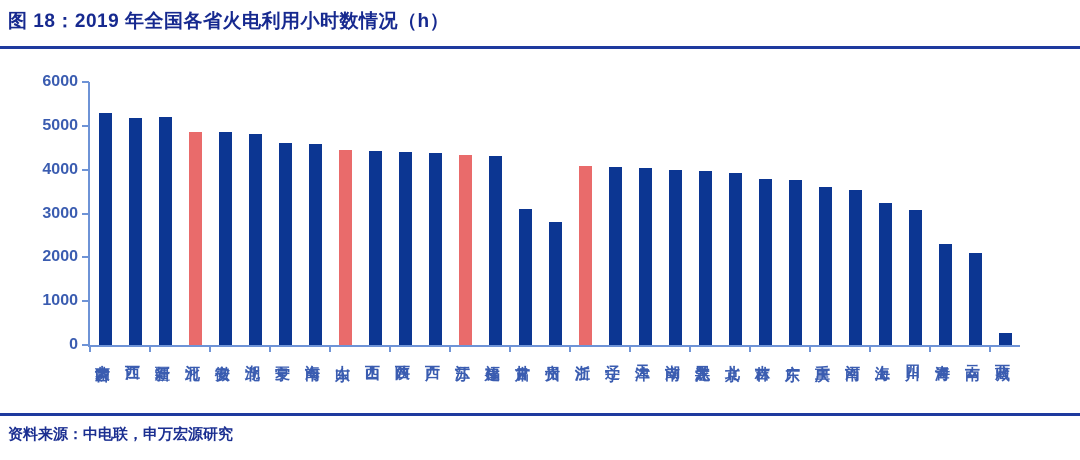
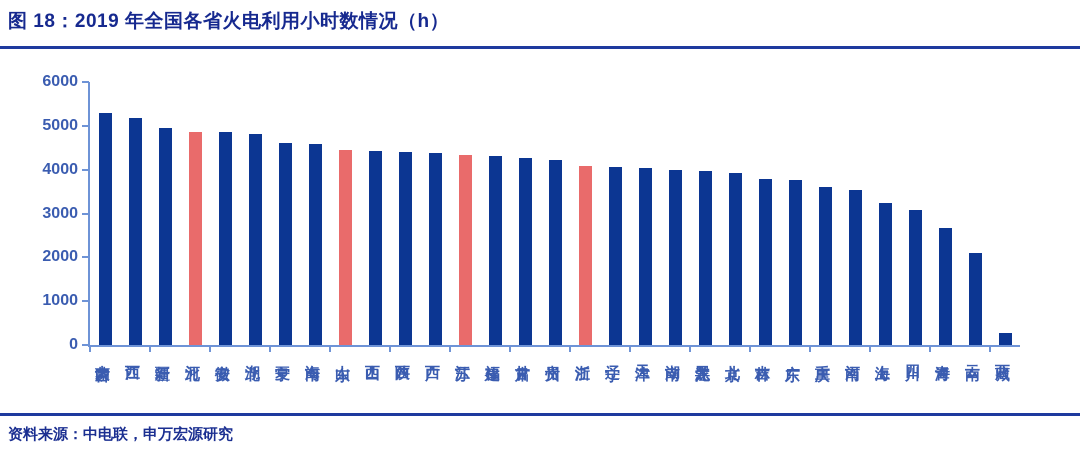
新疆: 5200 -> 5000
甘肃: 3100 -> 4300
贵州: 2800 -> 4200
青海: 2300 -> 2700
